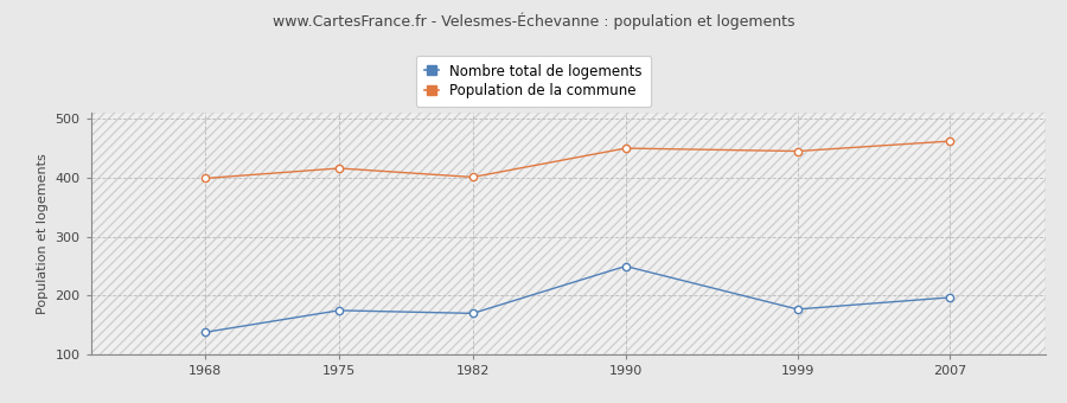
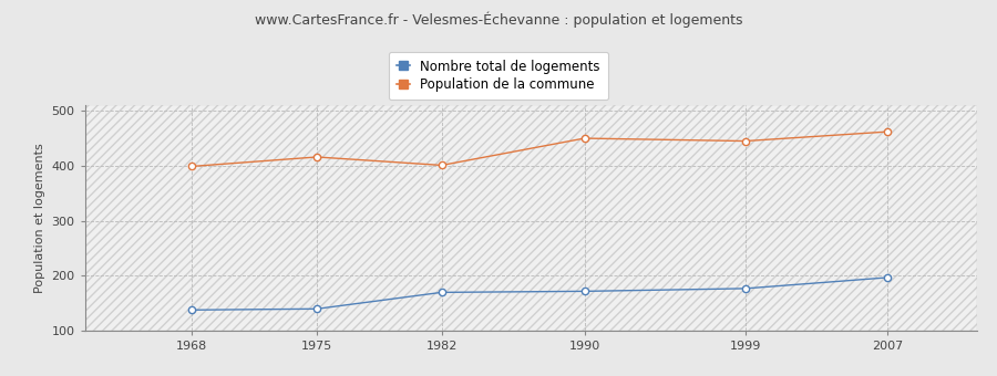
Nombre total de logements/1975: 175 -> 140
Nombre total de logements/1990: 250 -> 172
